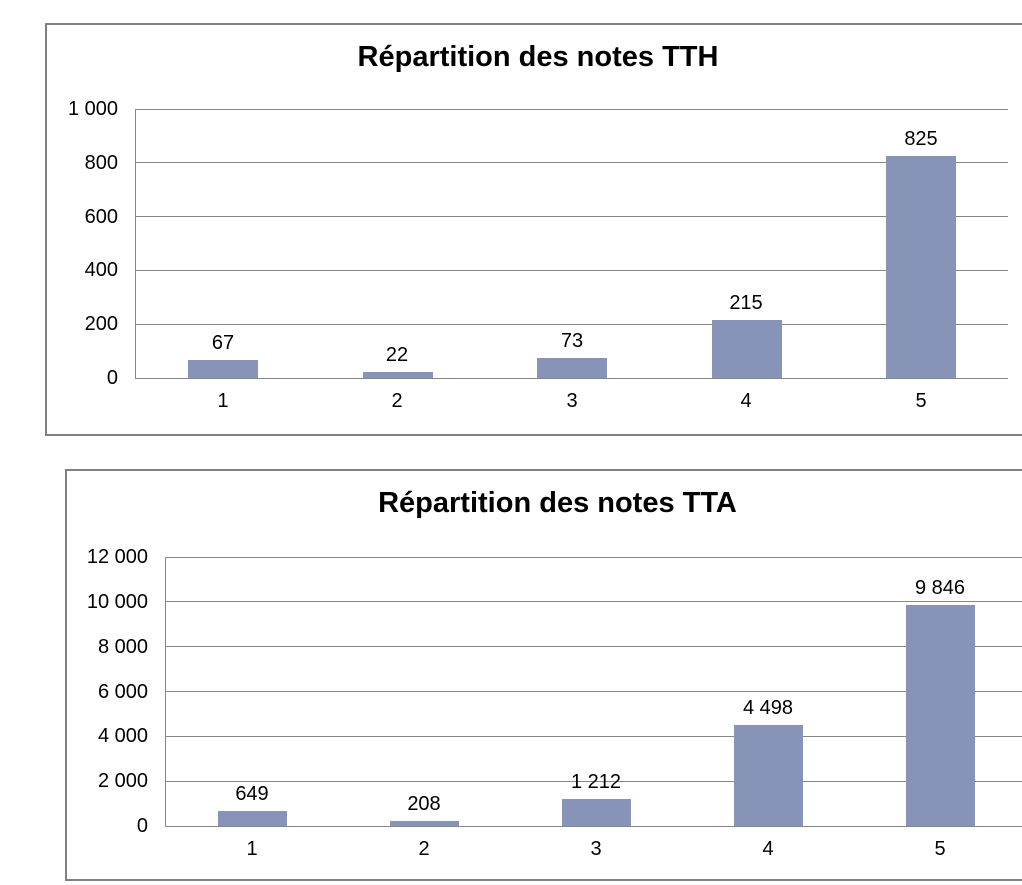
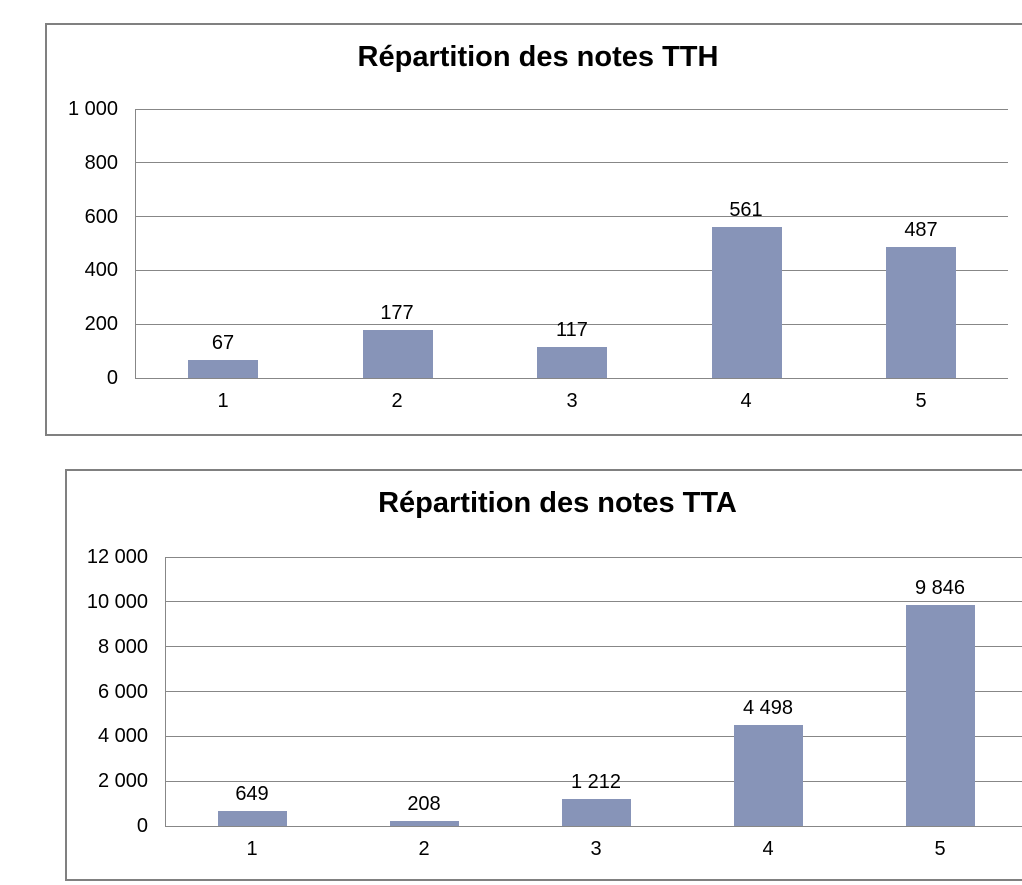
Répartition des notes TTH/2: 22 -> 177
Répartition des notes TTH/3: 73 -> 117
Répartition des notes TTH/4: 215 -> 561
Répartition des notes TTH/5: 825 -> 487
